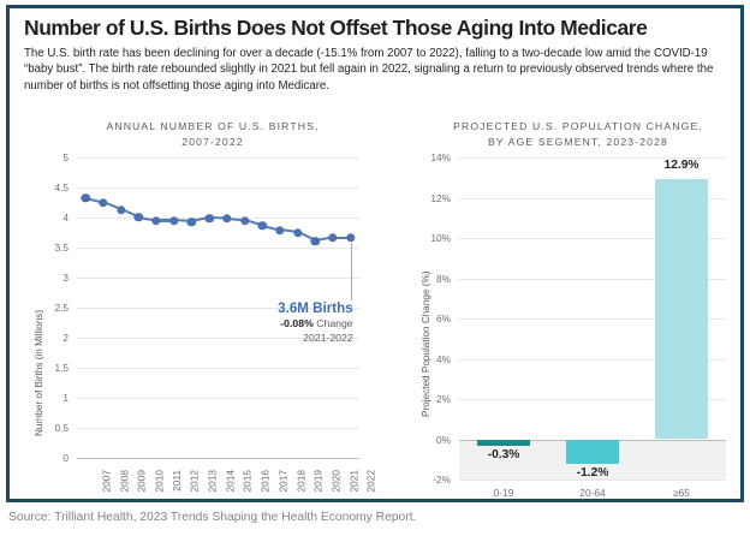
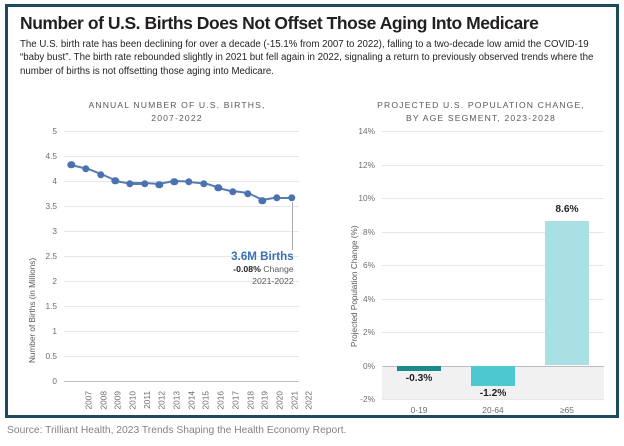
PROJECTED U.S. POPULATION CHANGE, BY AGE SEGMENT, 2023-2028/≥65: 12.9% -> 8.6%
